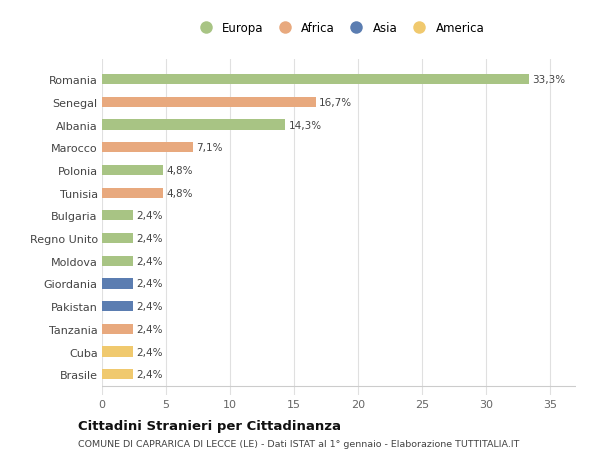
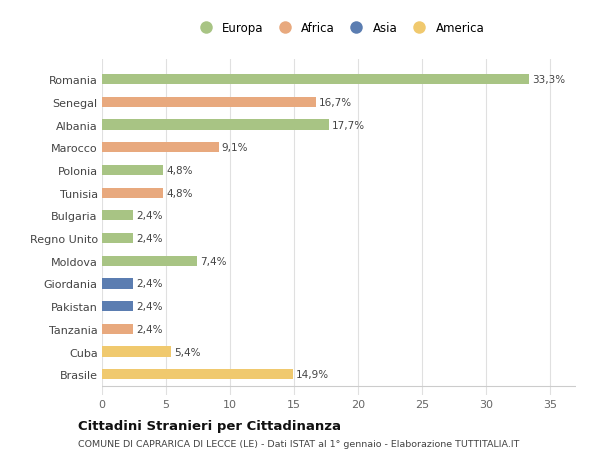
Albania: 14,3% -> 17,7%
Marocco: 7,1% -> 9,1%
Moldova: 2,4% -> 7,4%
Cuba: 2,4% -> 5,4%
Brasile: 2,4% -> 14,9%
